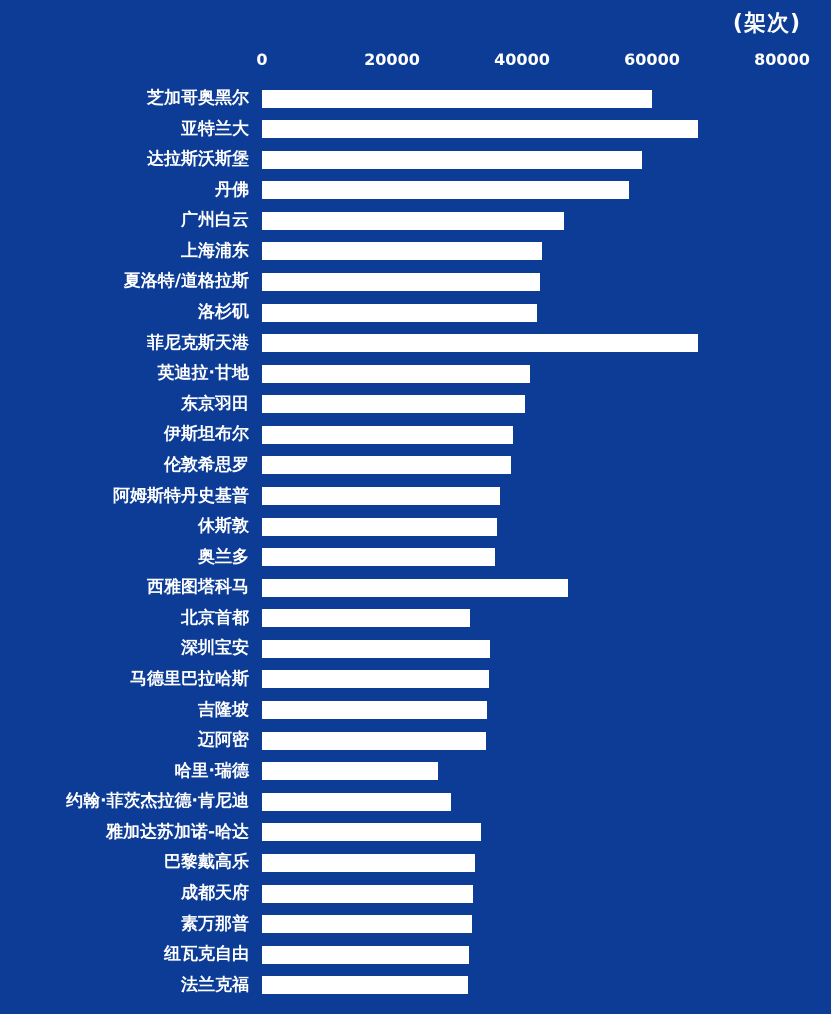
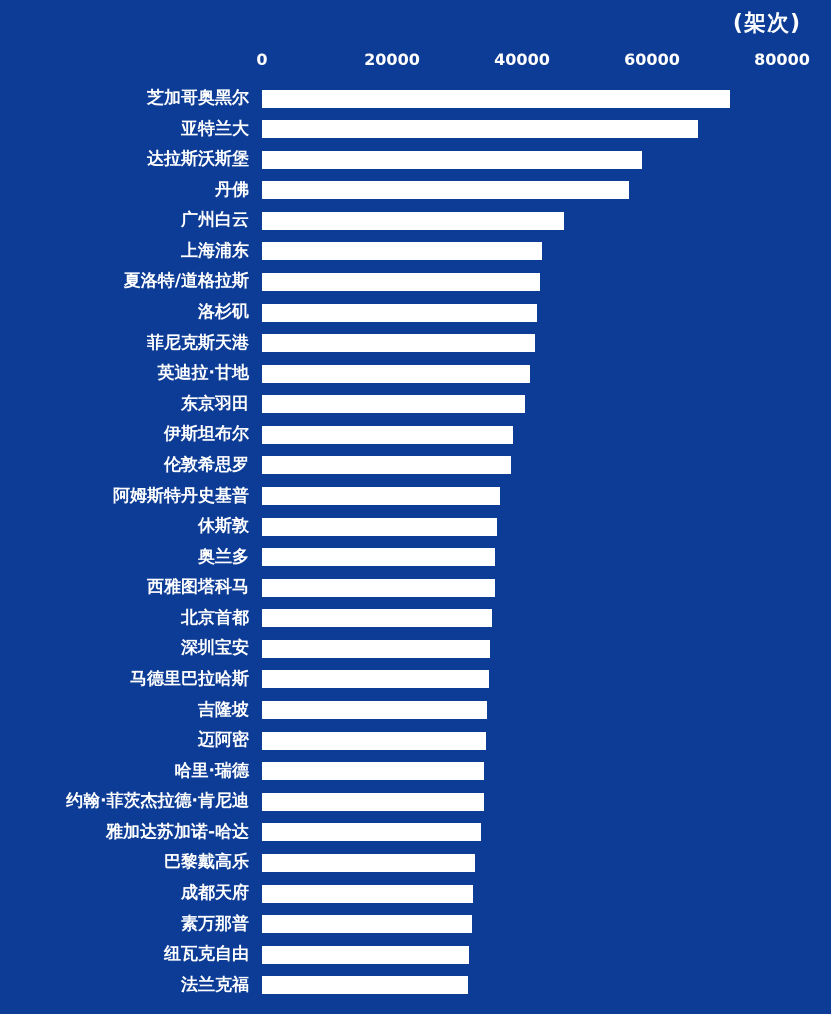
芝加哥奥黑尔: 60000 -> 72000
菲尼克斯天港: 67000 -> 42000
西雅图塔科马: 47000 -> 36000
北京首都: 32000 -> 35000
哈里·瑞德: 27000 -> 34000
约翰·菲茨杰拉德·肯尼迪: 29000 -> 34000
